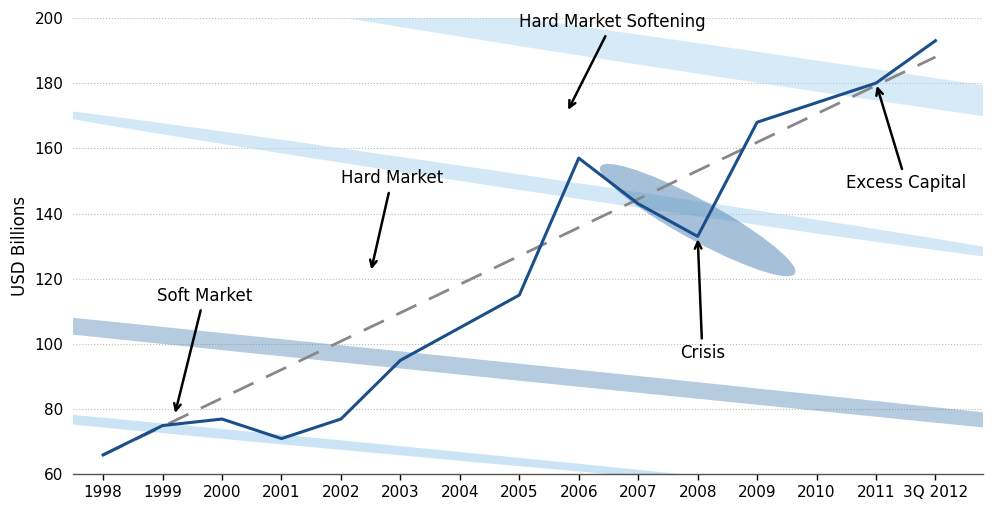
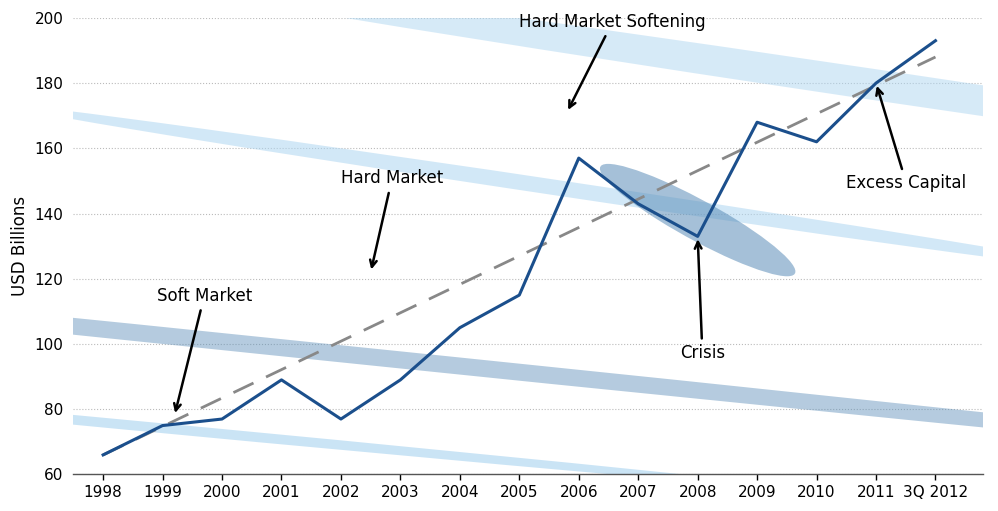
2001: 71 -> 89
2003: 95 -> 89
2010: 174 -> 162
